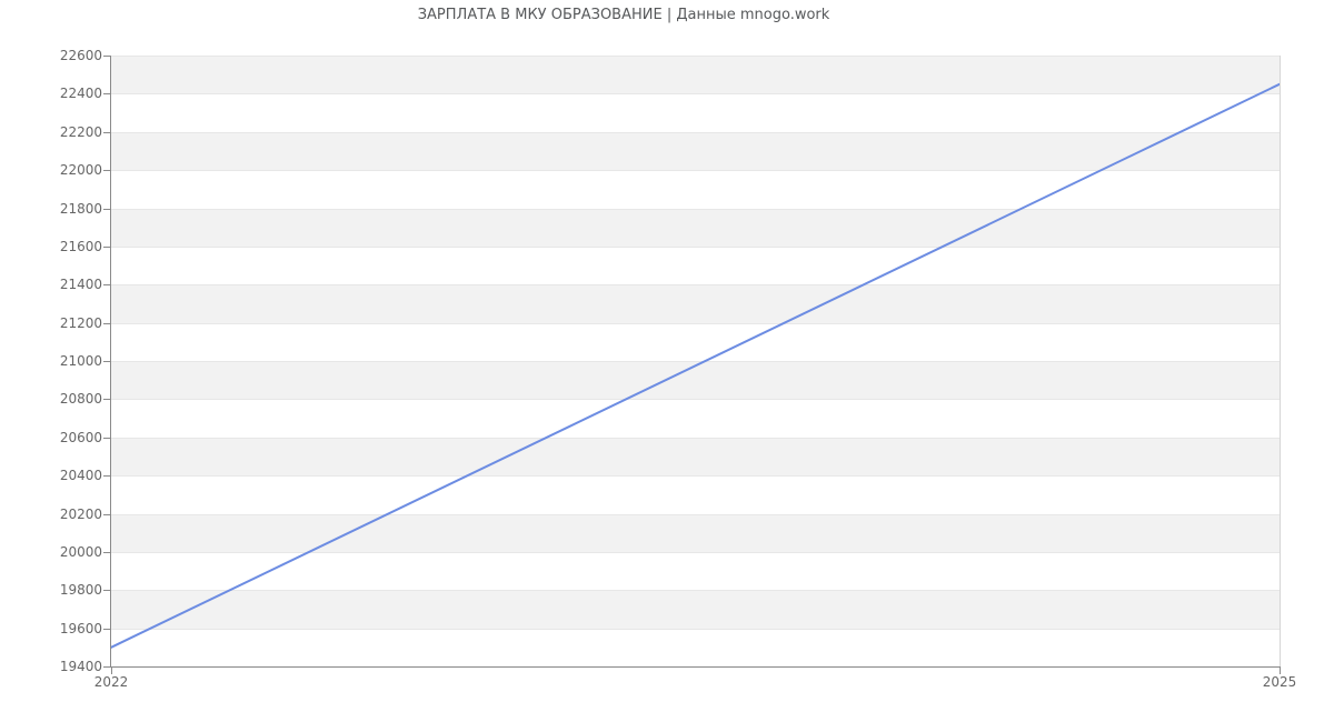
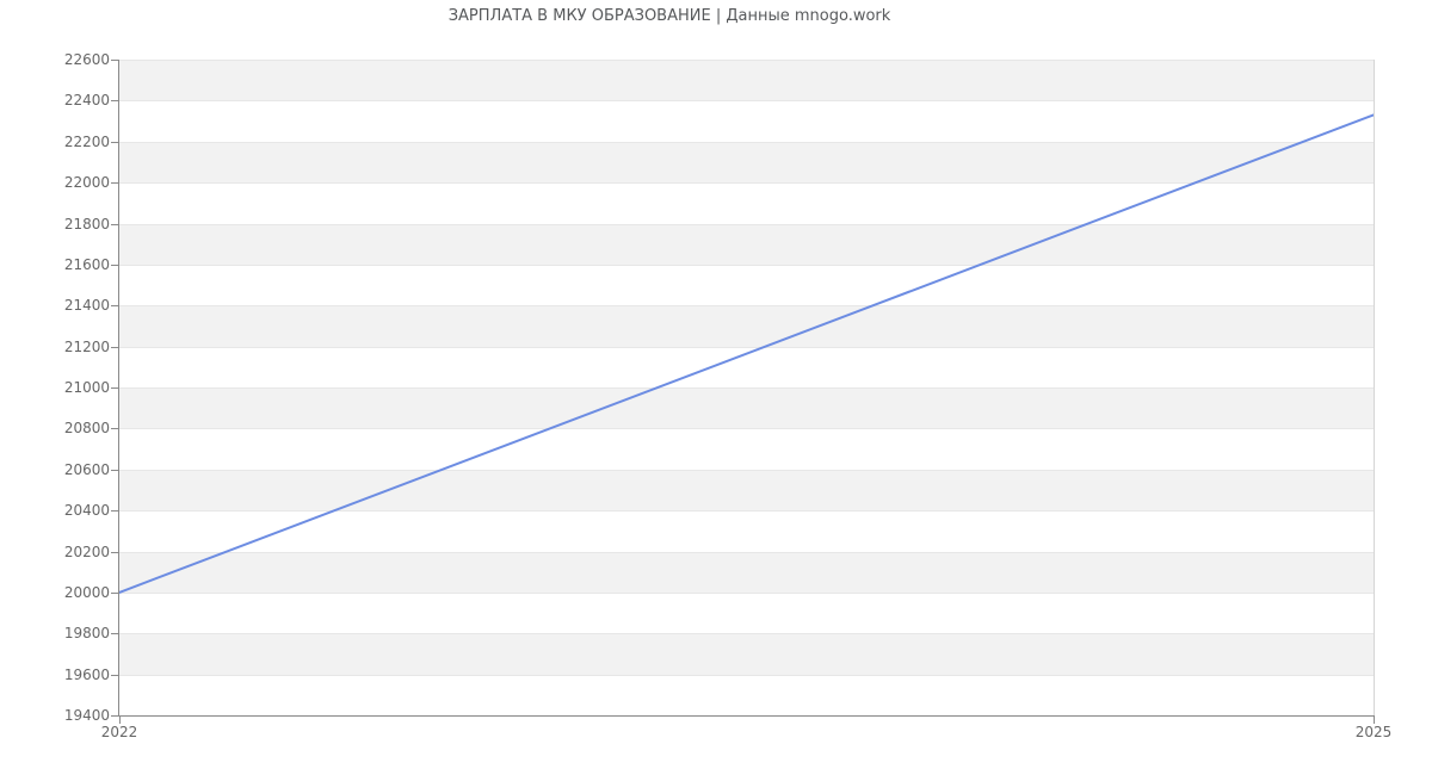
2022: 19500 -> 20000
2025: 22450 -> 22330
